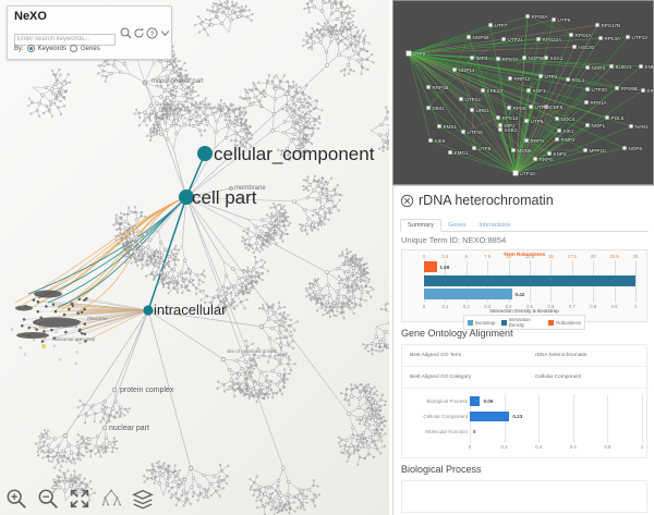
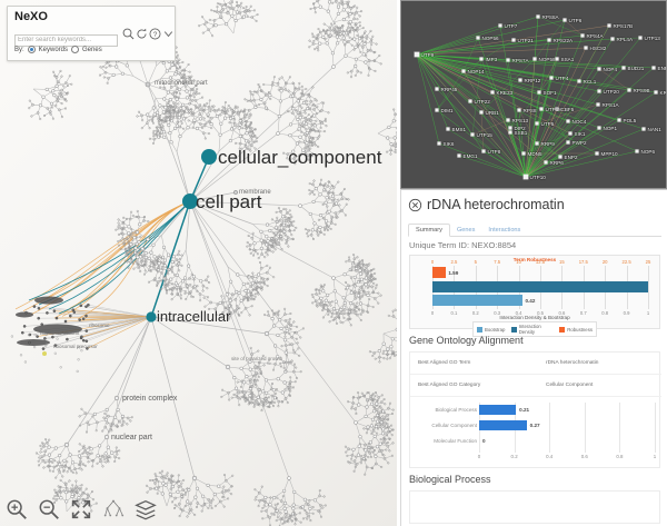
Gene Ontology Alignment/Biological Process: 0.06 -> 0.21
Gene Ontology Alignment/Cellular Component: 0.23 -> 0.27
